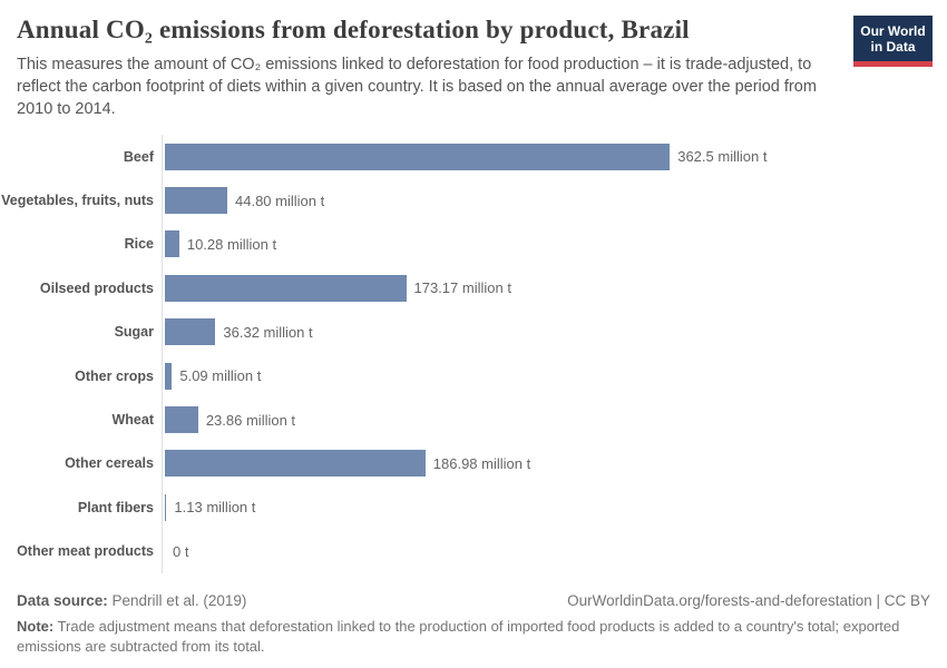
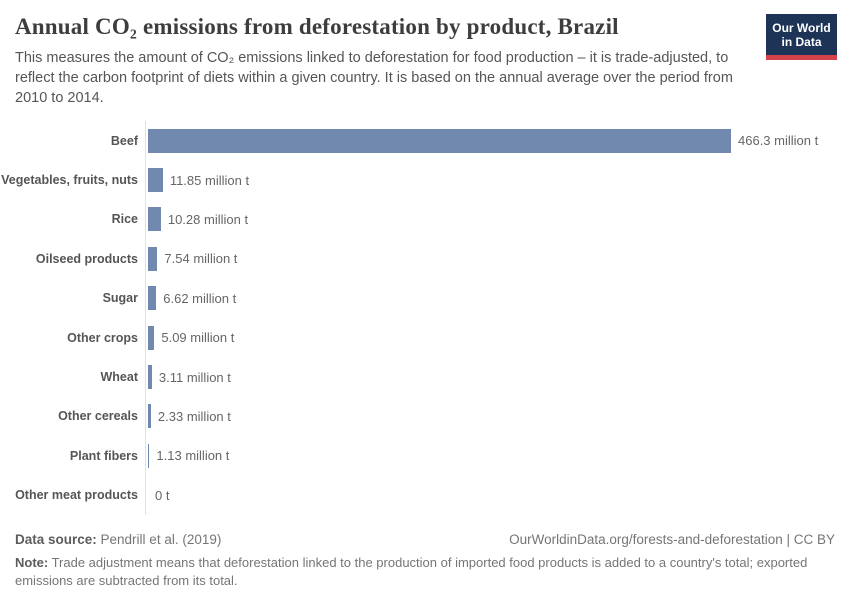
Beef: 362.5 -> 466.3
Vegetables, fruits, nuts: 44.80 -> 11.85
Oilseed products: 173.17 -> 7.54
Sugar: 36.32 -> 6.62
Wheat: 23.86 -> 3.11
Other cereals: 186.98 -> 2.33
